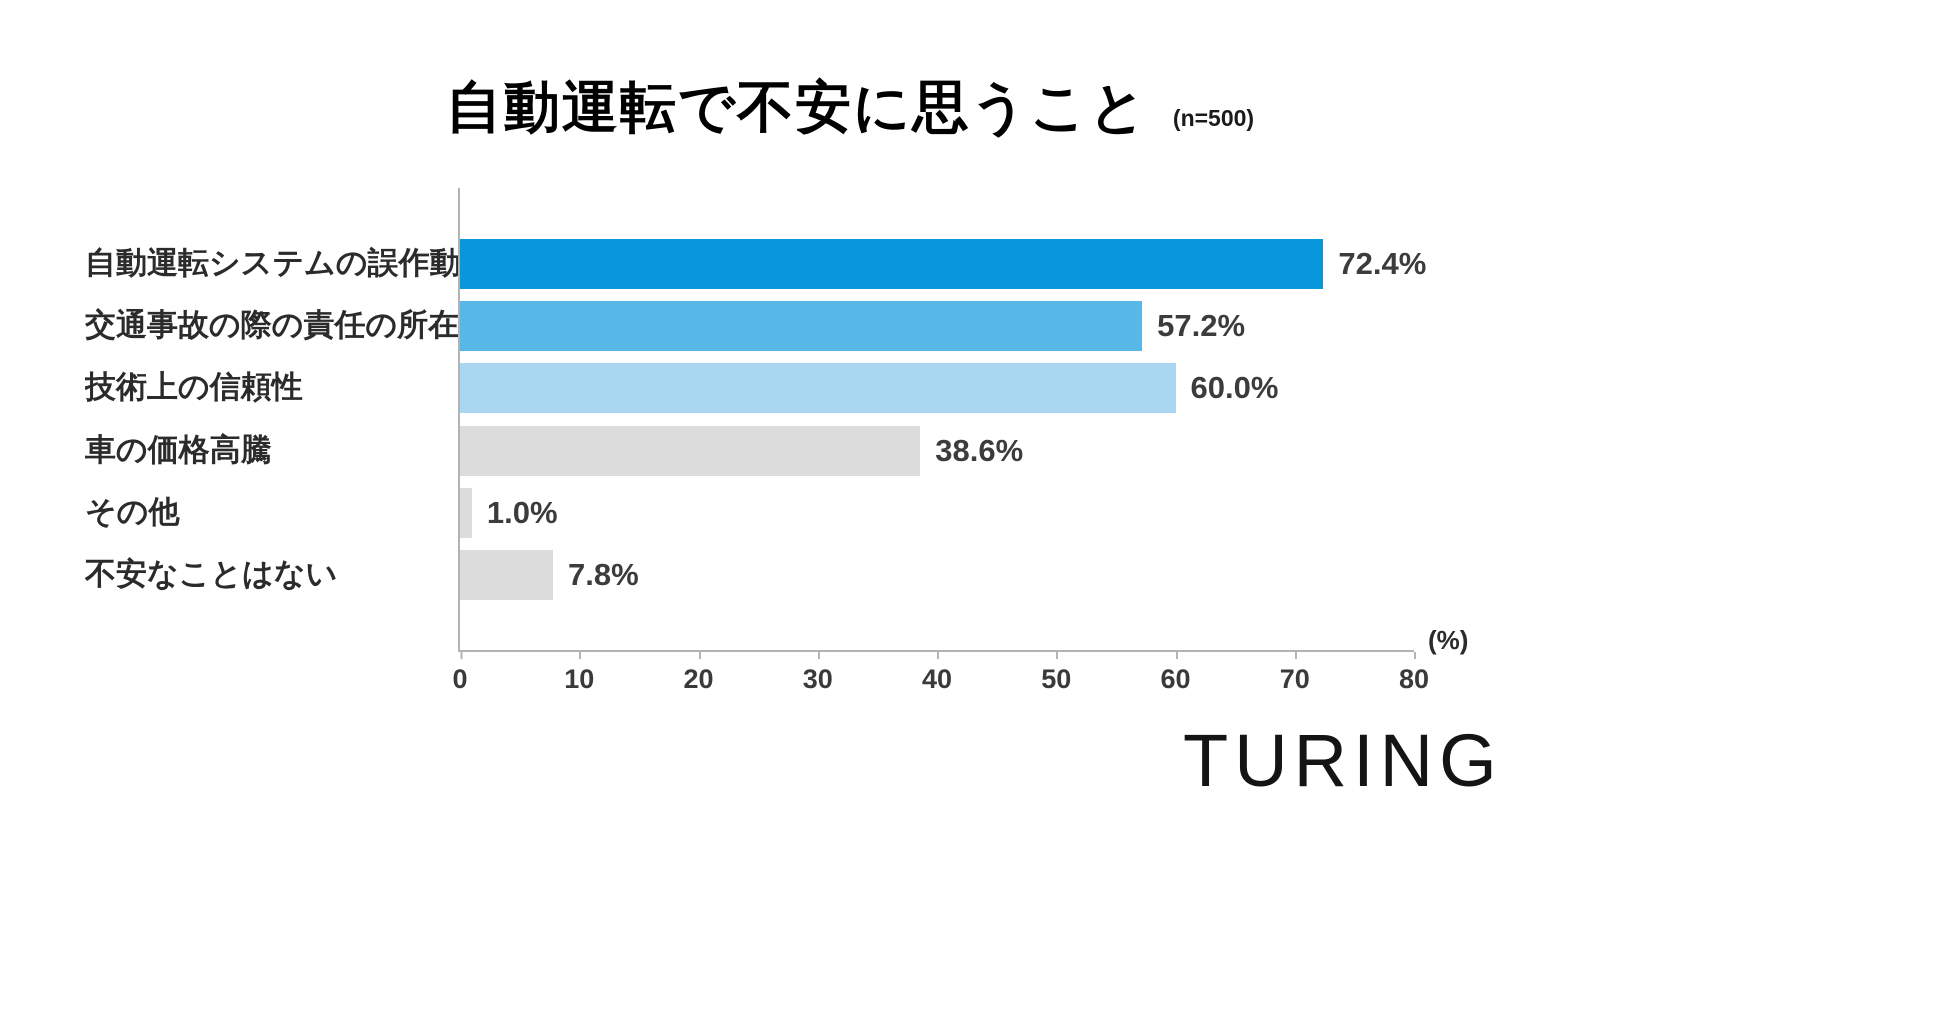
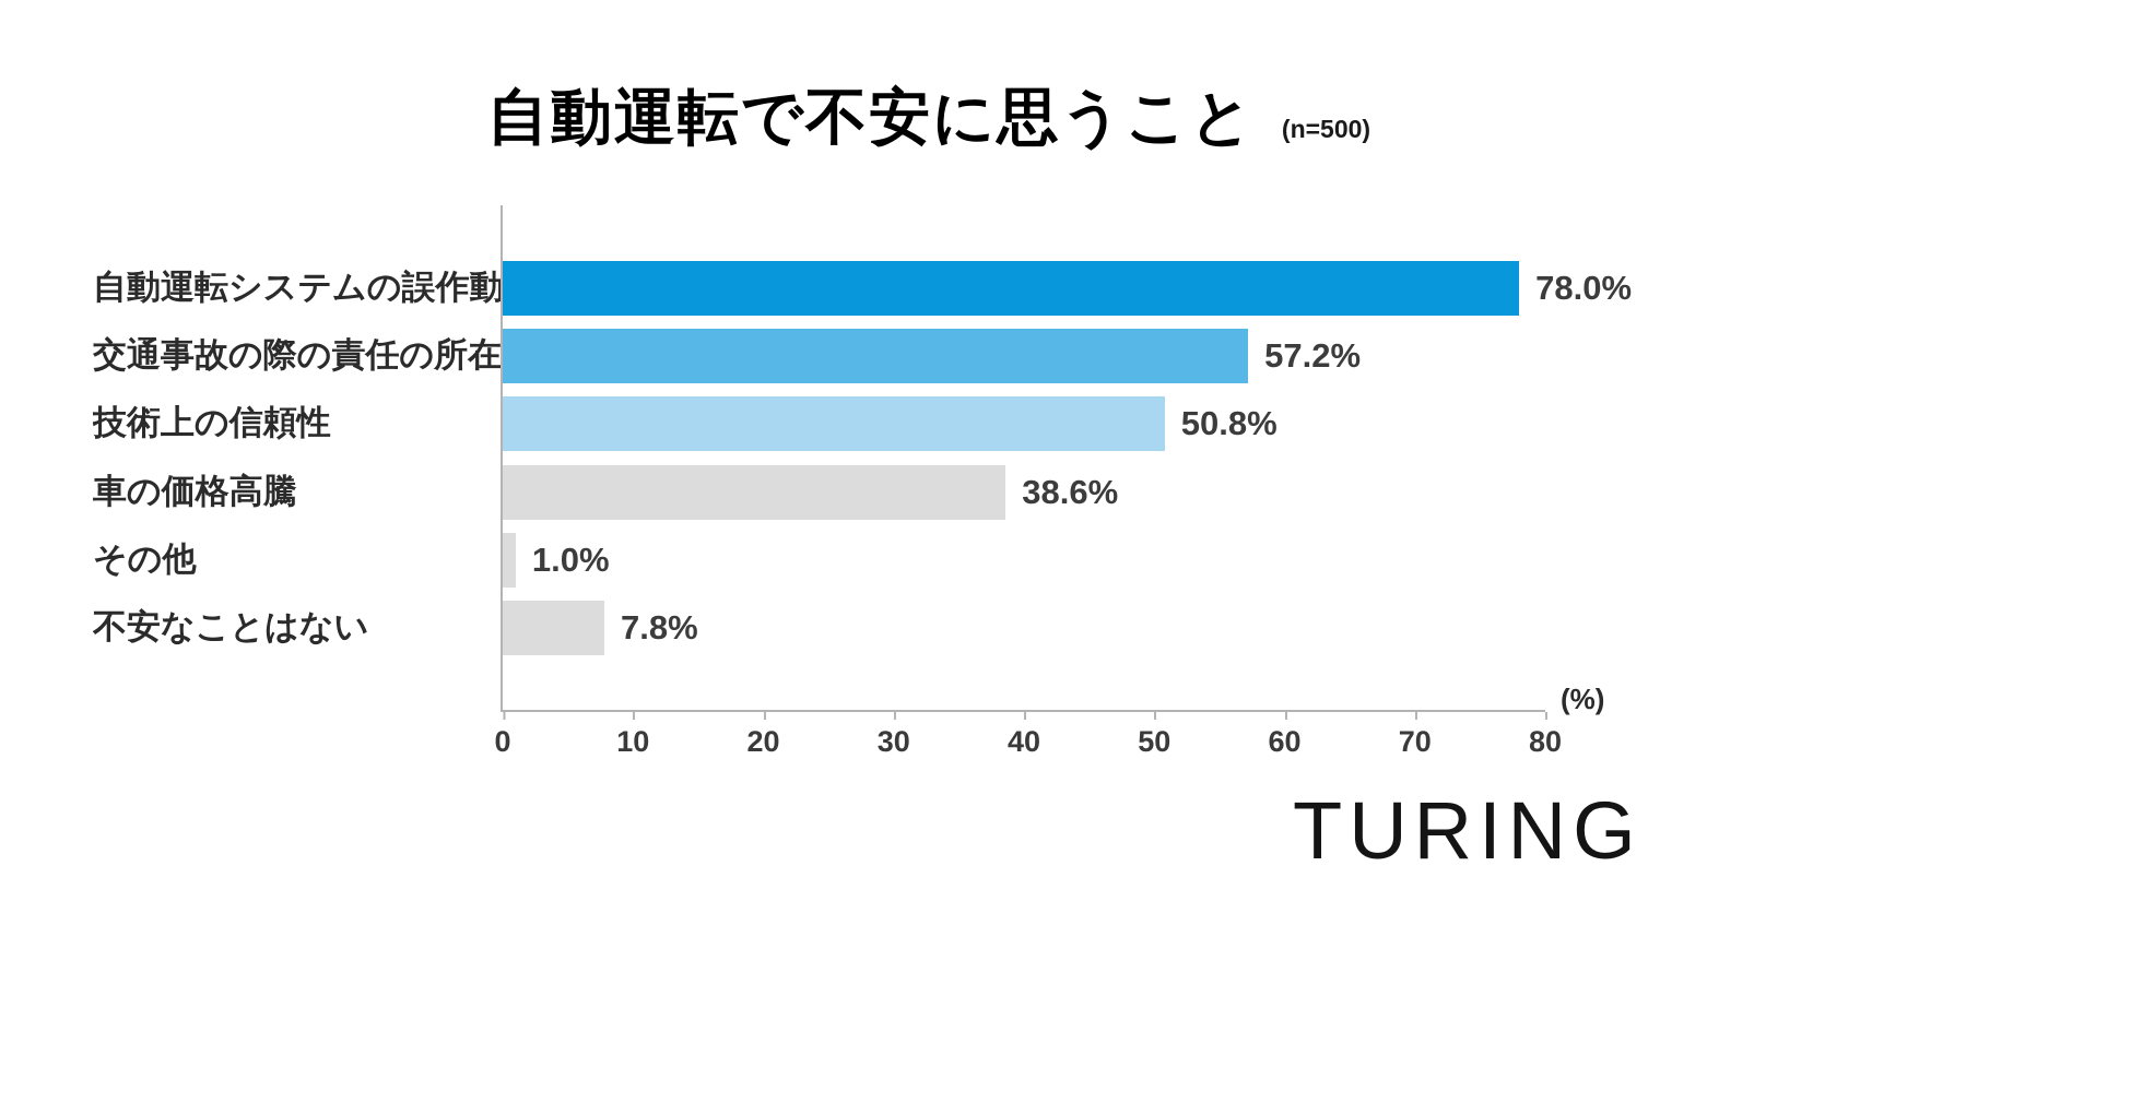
自動運転システムの誤作動: 72.4% -> 78.0%
技術上の信頼性: 60.0% -> 50.8%
